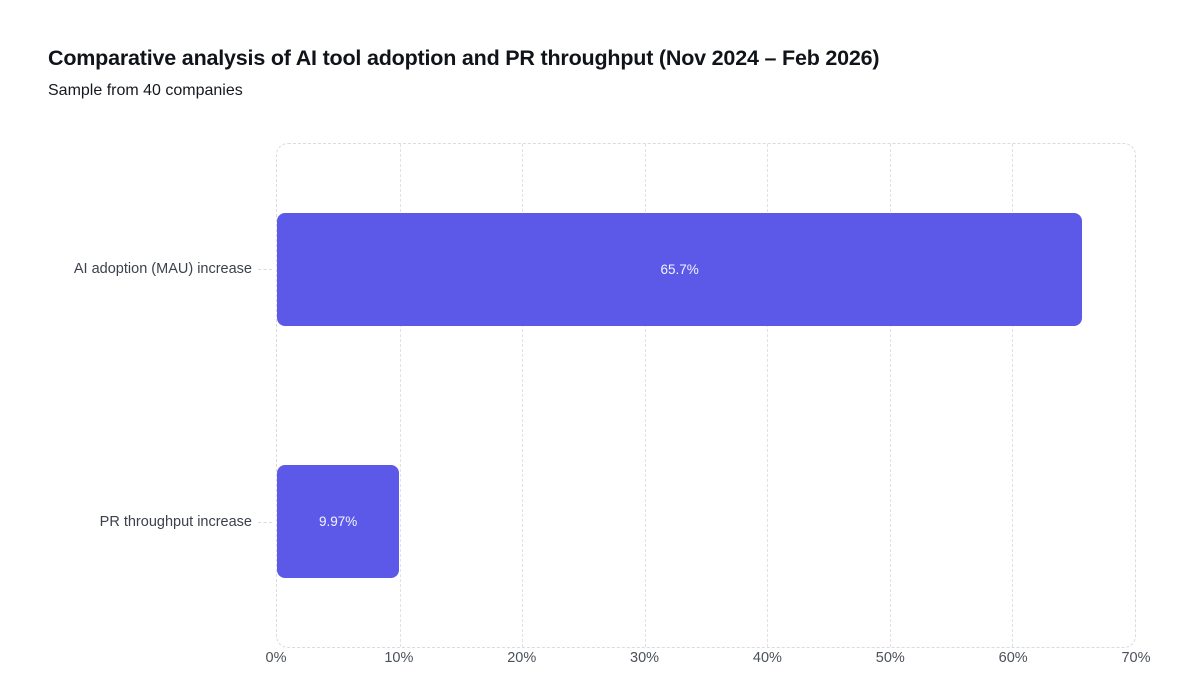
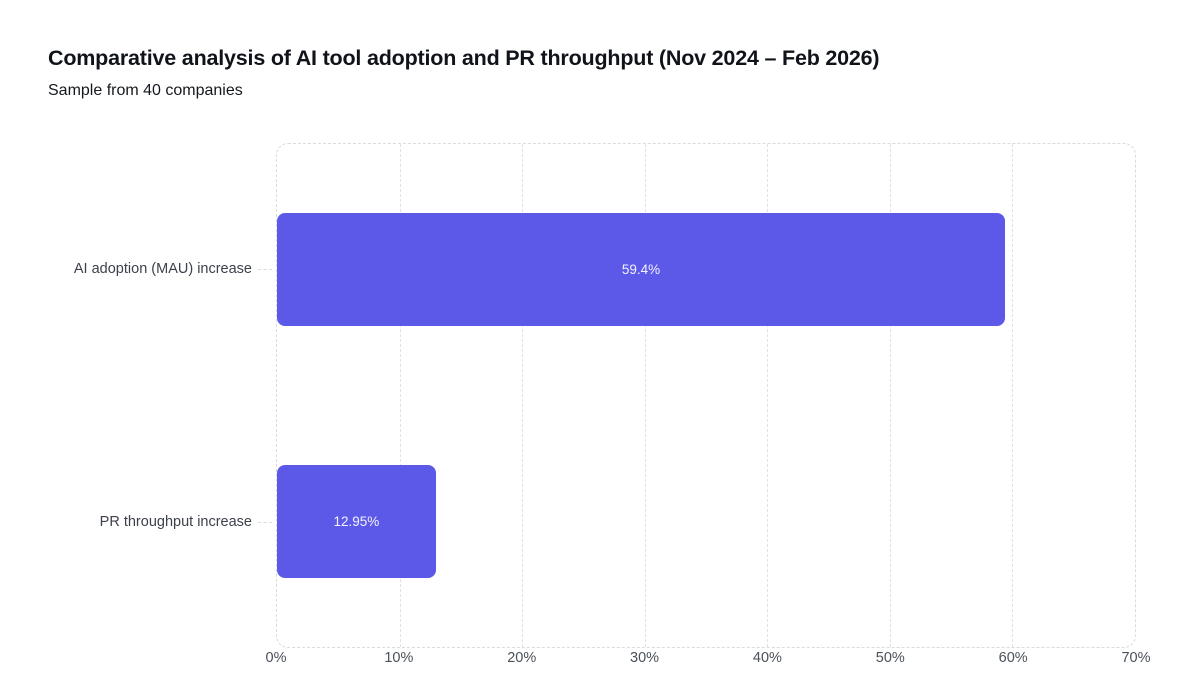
AI adoption (MAU) increase: 65.7% -> 59.4%
PR throughput increase: 9.97% -> 12.95%
